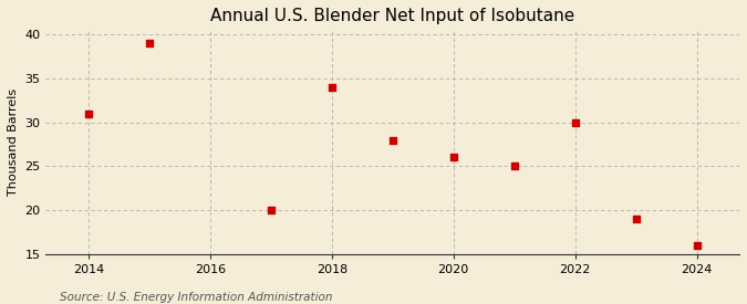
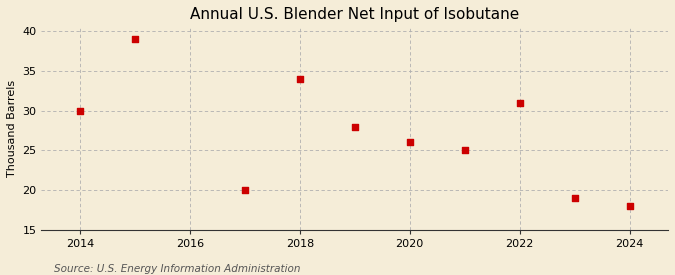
2014: 31 -> 30
2022: 30 -> 31
2024: 16 -> 18
